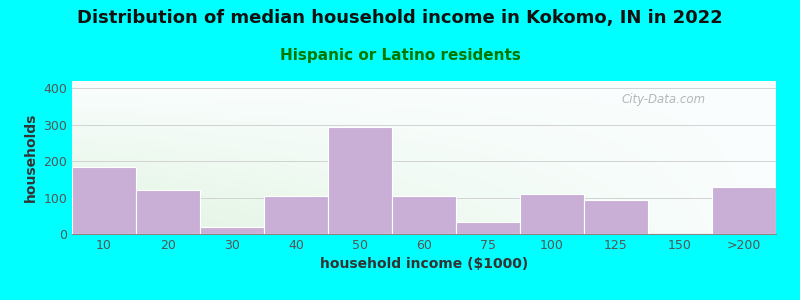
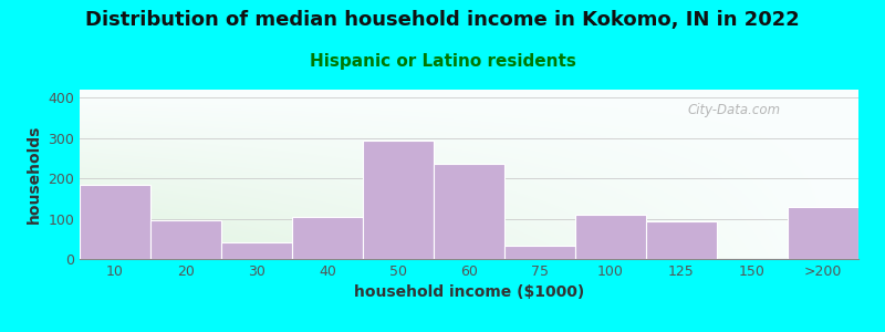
20: 120 -> 95
30: 20 -> 40
60: 105 -> 235
